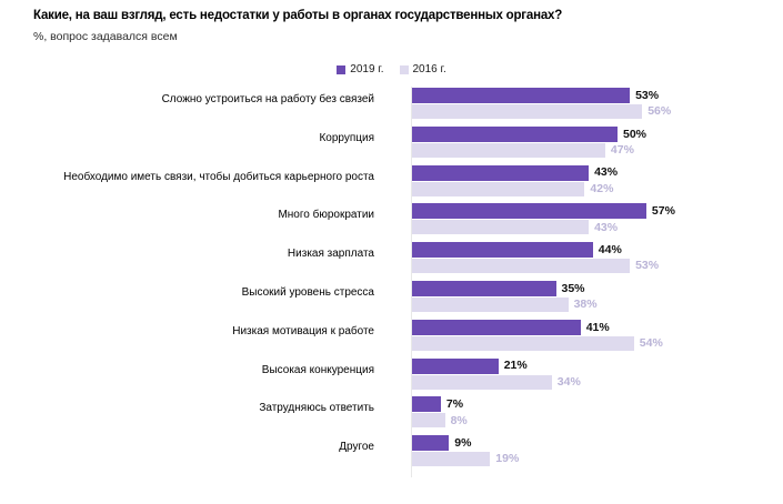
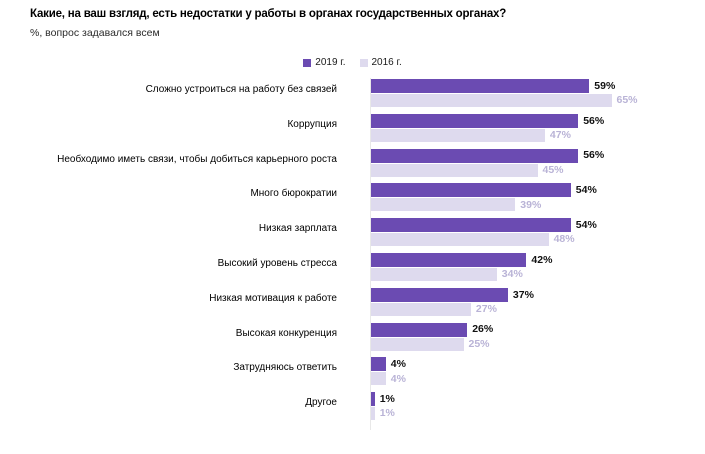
2019 г./Сложно устроиться на работу без связей: 53% -> 59%
2016 г./Сложно устроиться на работу без связей: 56% -> 65%
2019 г./Коррупция: 50% -> 56%
2019 г./Необходимо иметь связи, чтобы добиться карьерного роста: 43% -> 56%
2016 г./Необходимо иметь связи, чтобы добиться карьерного роста: 42% -> 45%
2019 г./Много бюрократии: 57% -> 54%
2016 г./Много бюрократии: 43% -> 39%
2019 г./Низкая зарплата: 44% -> 54%
2016 г./Низкая зарплата: 53% -> 48%
2019 г./Высокий уровень стресса: 35% -> 42%
2016 г./Высокий уровень стресса: 38% -> 34%
2019 г./Низкая мотивация к работе: 41% -> 37%
2016 г./Низкая мотивация к работе: 54% -> 27%
2019 г./Высокая конкуренция: 21% -> 26%
2016 г./Высокая конкуренция: 34% -> 25%
2019 г./Затрудняюсь ответить: 7% -> 4%
2016 г./Затрудняюсь ответить: 8% -> 4%
2019 г./Другое: 9% -> 1%
2016 г./Другое: 19% -> 1%
